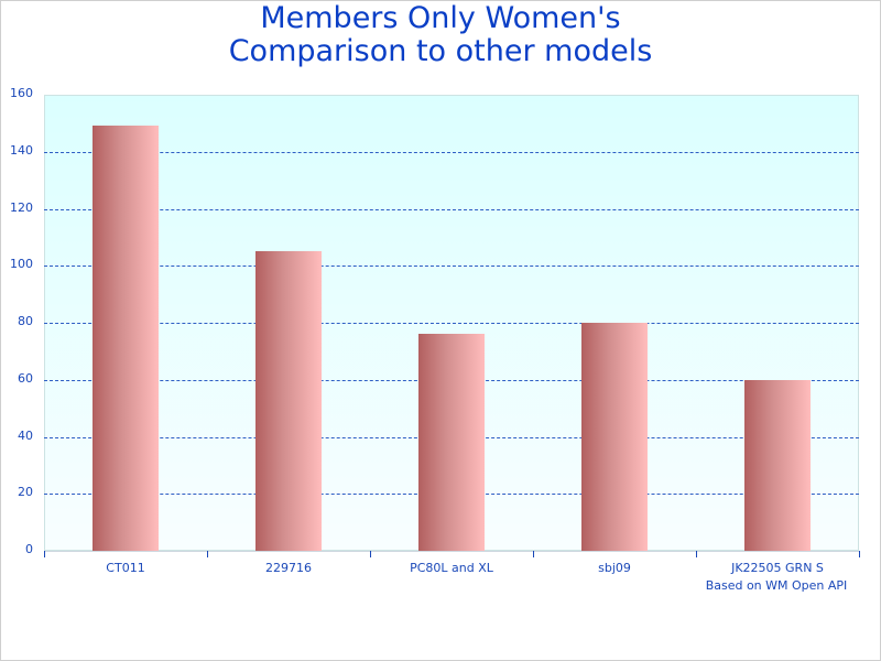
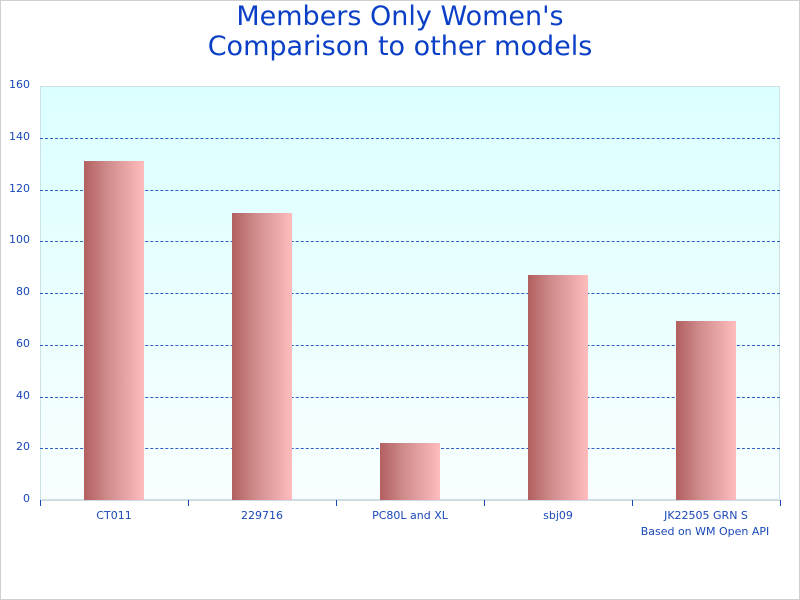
CT011: 149 -> 131
229716: 105 -> 111
PC80L and XL: 76 -> 22
sbj09: 80 -> 87
JK22505 GRN S: 60 -> 69
